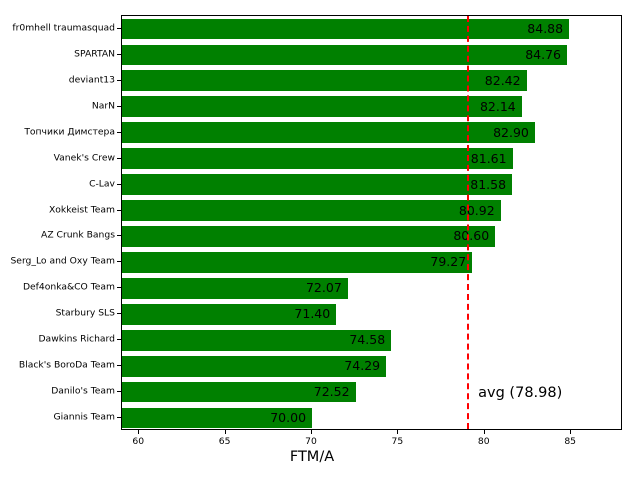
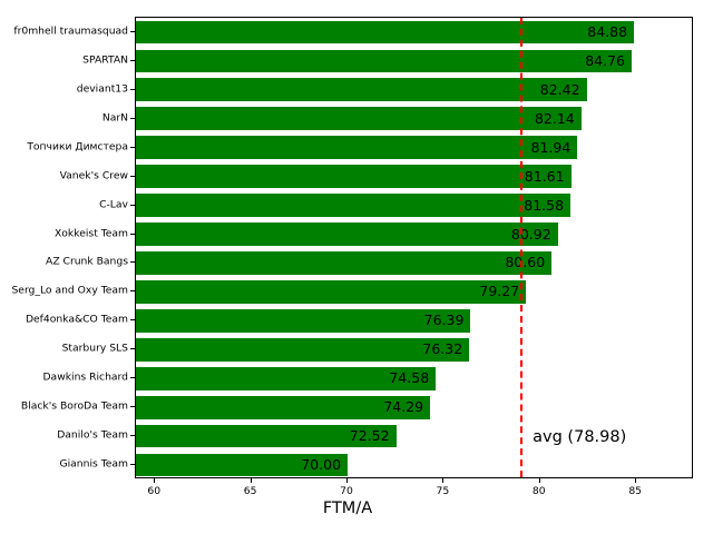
Топчики Димстера: 82.90 -> 81.94
Def4onka&CO Team: 72.07 -> 76.39
Starbury SLS: 71.40 -> 76.32
